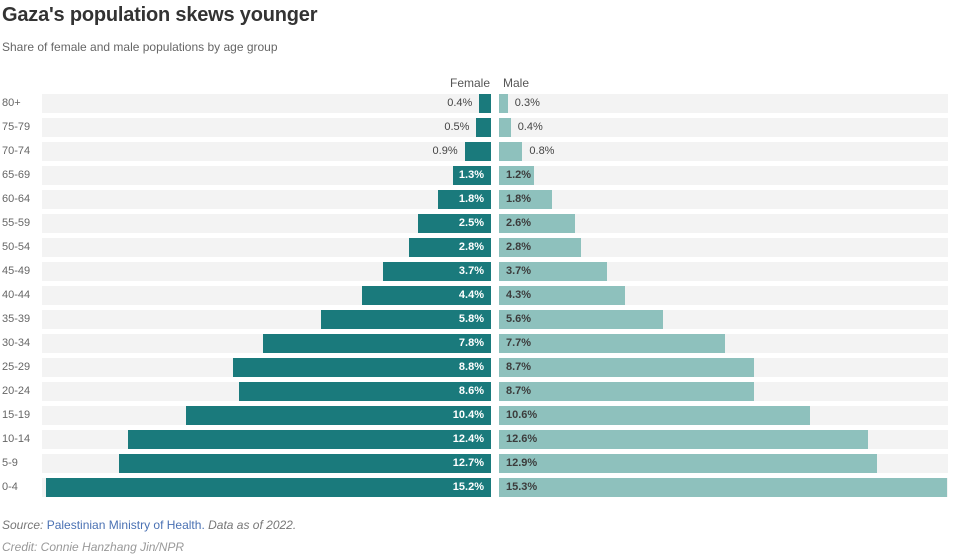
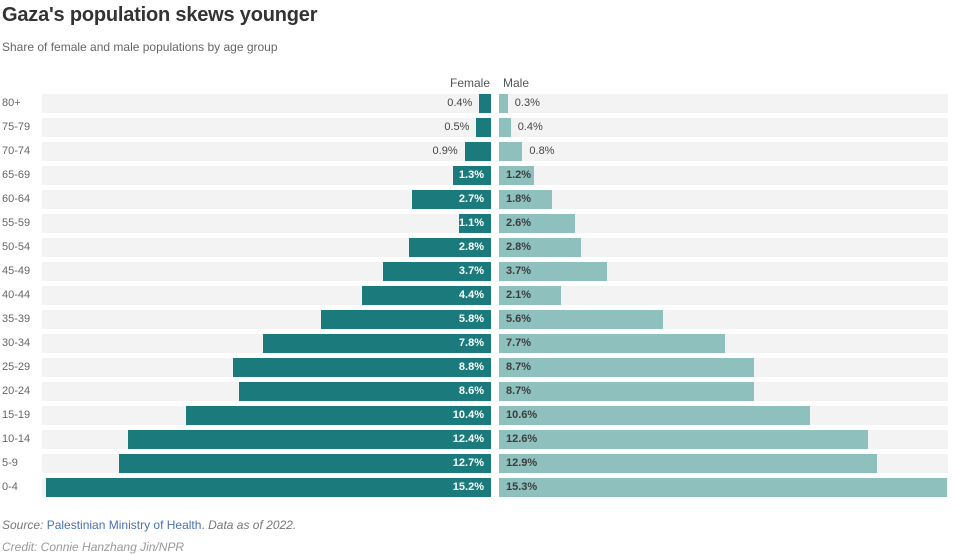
Female/60-64: 1.8% -> 2.7%
Female/55-59: 2.5% -> 1.1%
Male/40-44: 4.3% -> 2.1%
